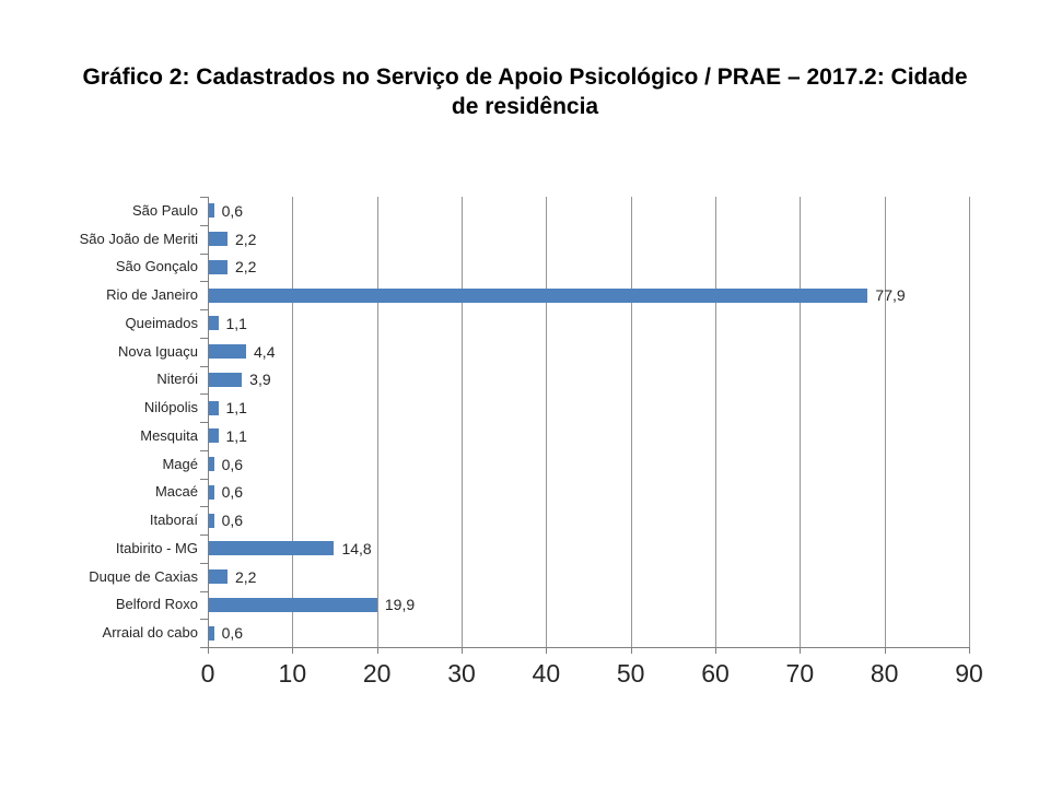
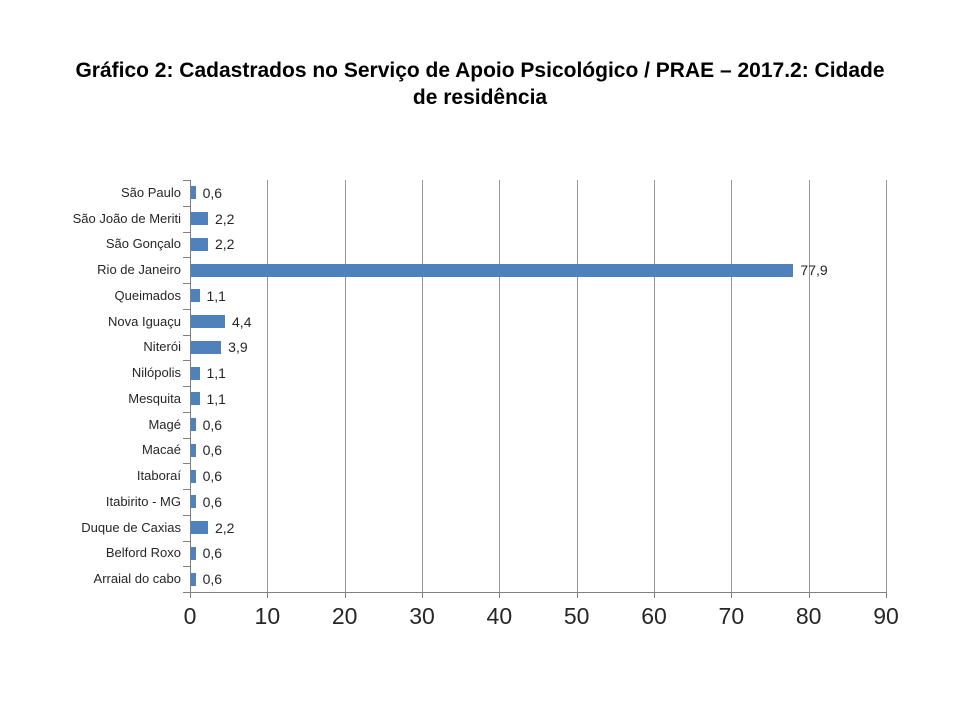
Itabirito - MG: 14,8 -> 0,6
Belford Roxo: 19,9 -> 0,6
